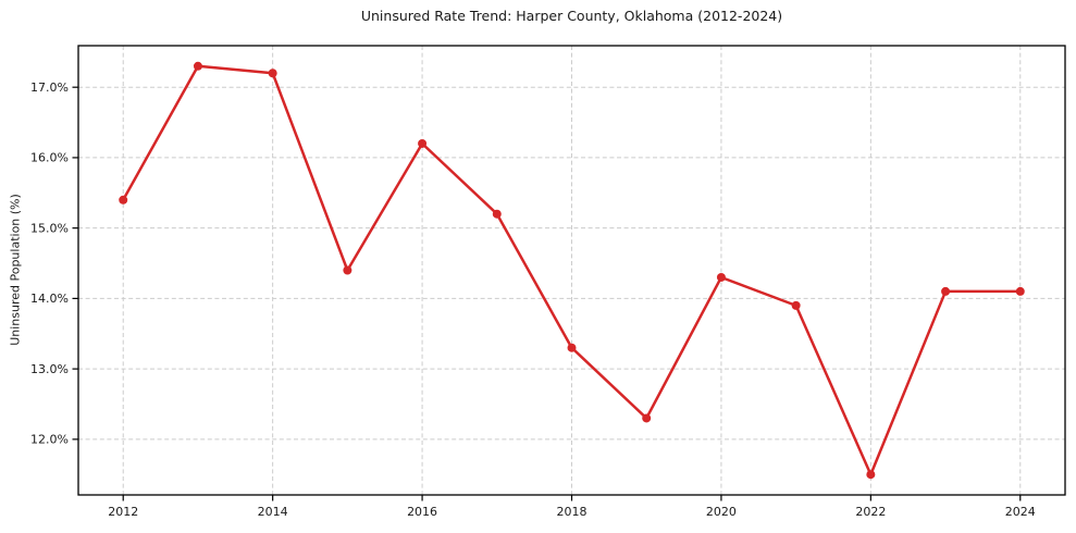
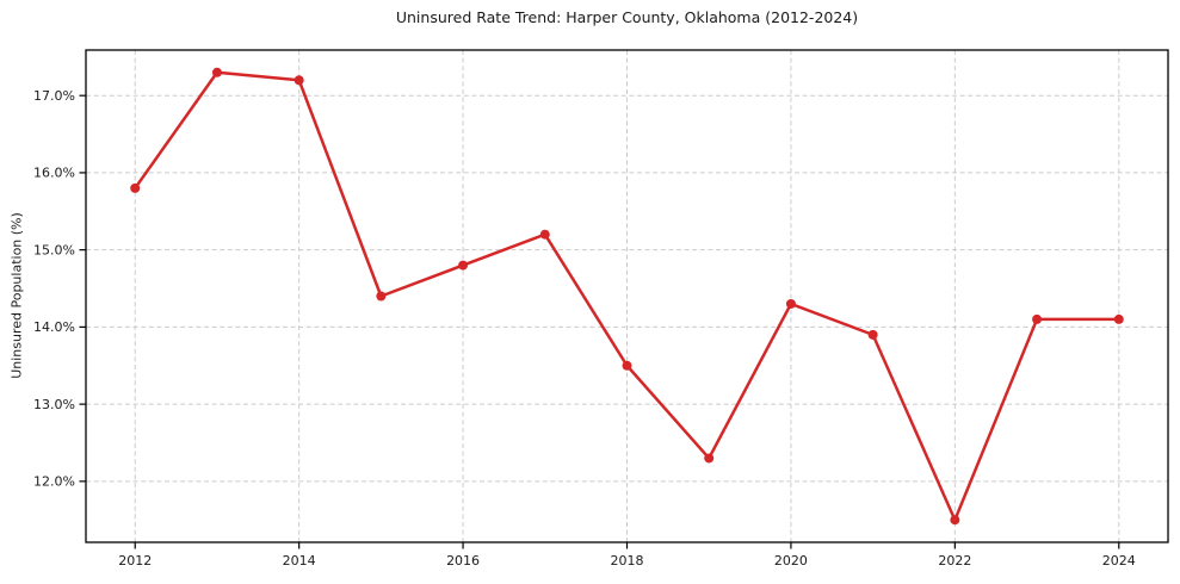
2012: 15.4% -> 15.8%
2016: 16.2% -> 14.8%
2018: 13.3% -> 13.5%
